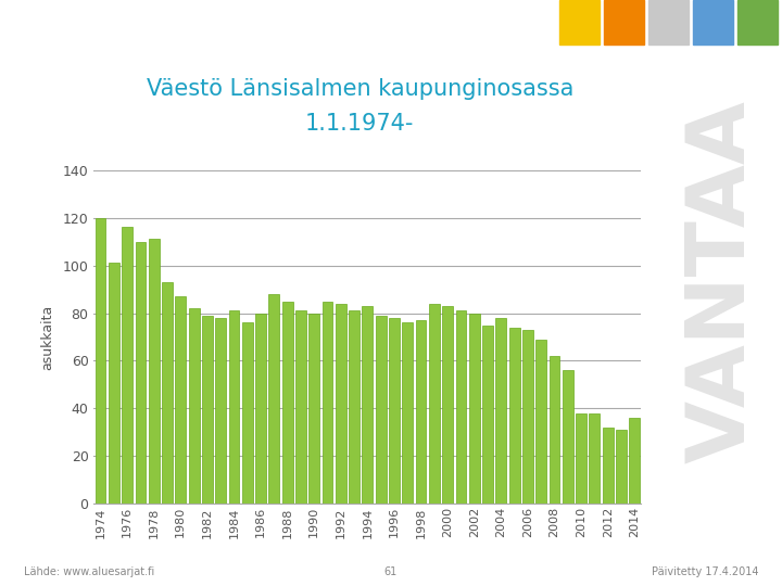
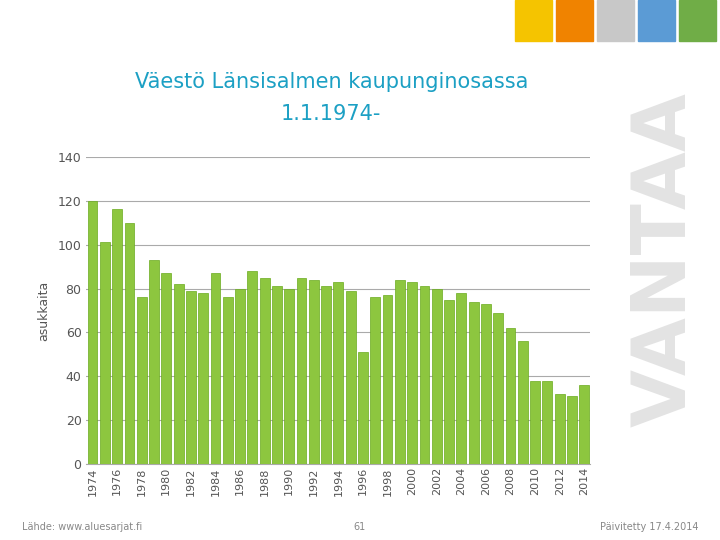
1978: 111 -> 76
1984: 81 -> 87
1996: 78 -> 51
